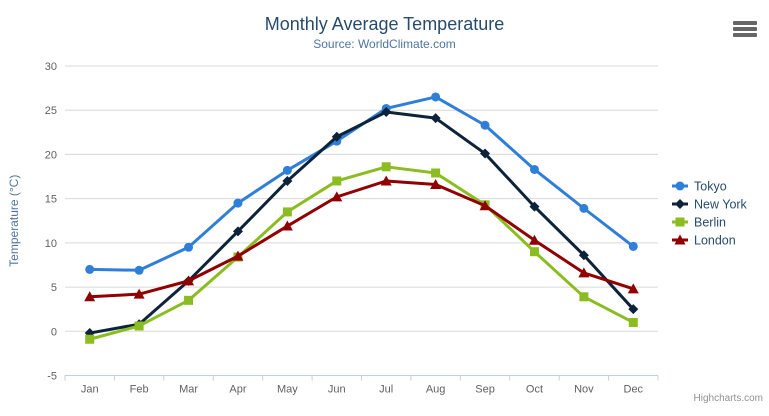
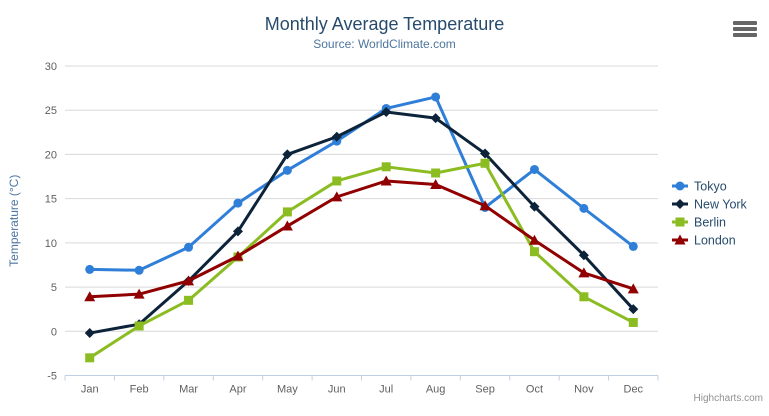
Berlin/Jan: -1 -> -3
New York/May: 17 -> 20
Tokyo/Sep: 23 -> 14
Berlin/Sep: 14 -> 19
